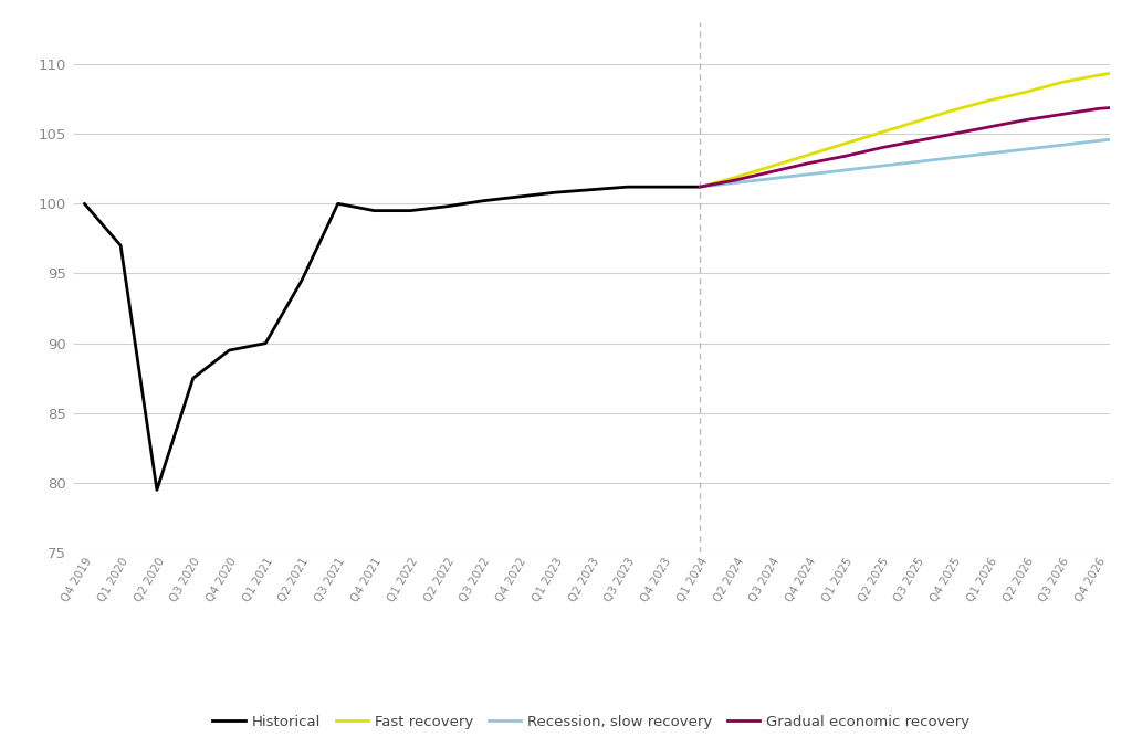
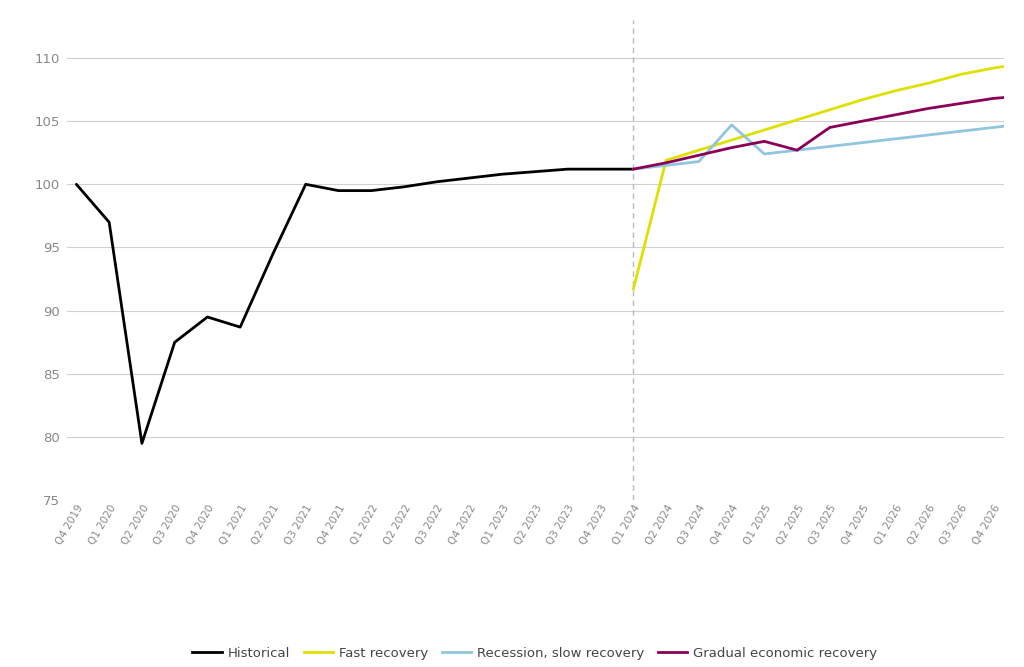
Historical/Q1 2021: 90.0 -> 88.7
Fast recovery/Q1 2024: 101.2 -> 91.7
Recession, slow recovery/Q4 2024: 102.1 -> 104.7
Gradual economic recovery/Q2 2025: 104.0 -> 102.7
